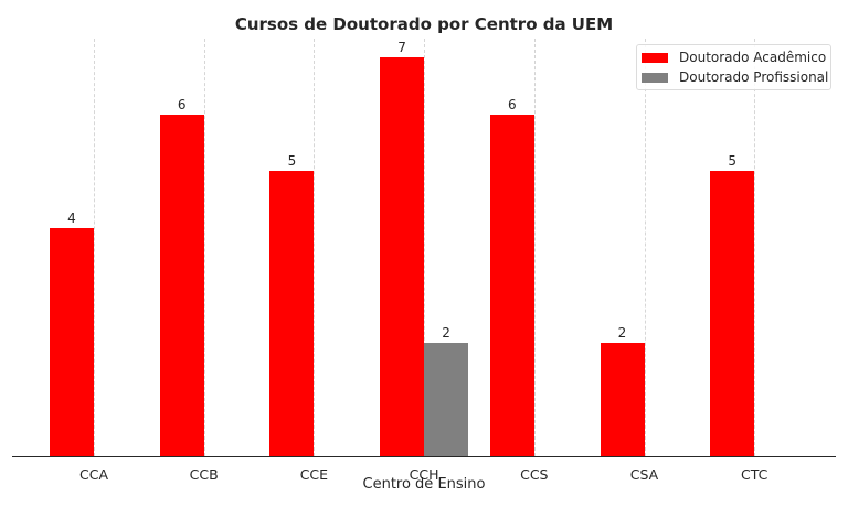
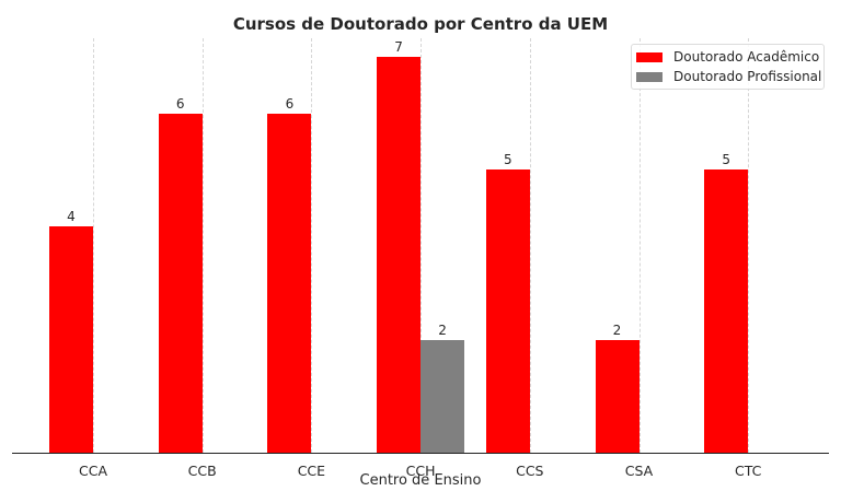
Doutorado Acadêmico/CCE: 5 -> 6
Doutorado Acadêmico/CCS: 6 -> 5
